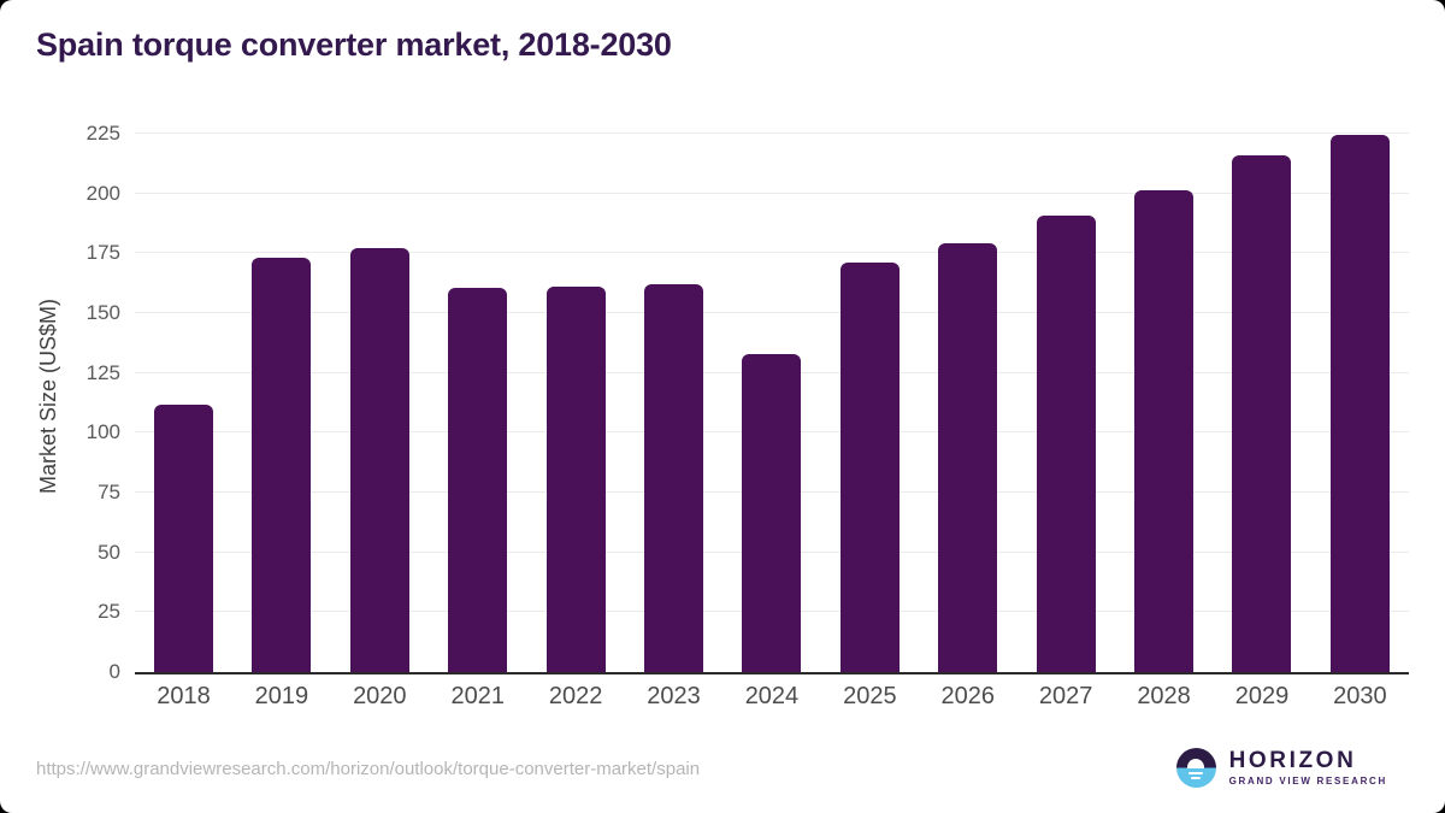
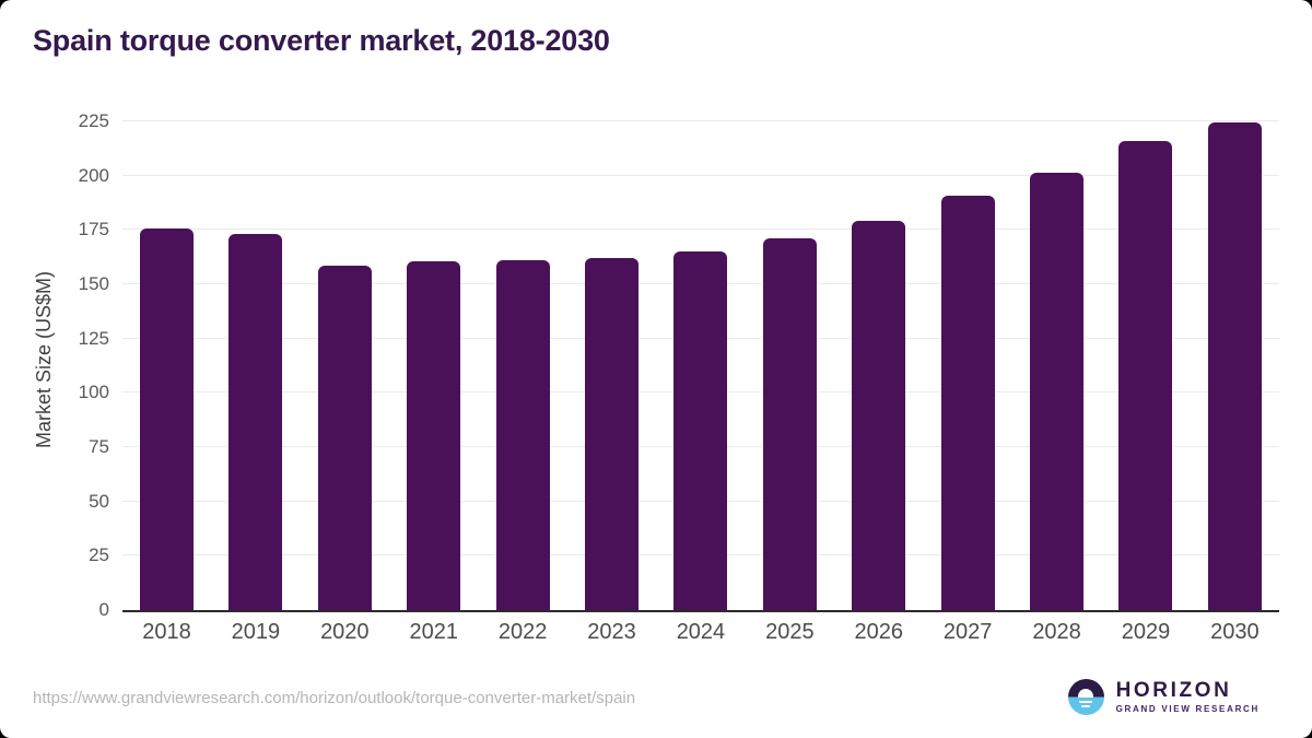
2018: 112 -> 176
2020: 177 -> 158
2024: 133 -> 165
